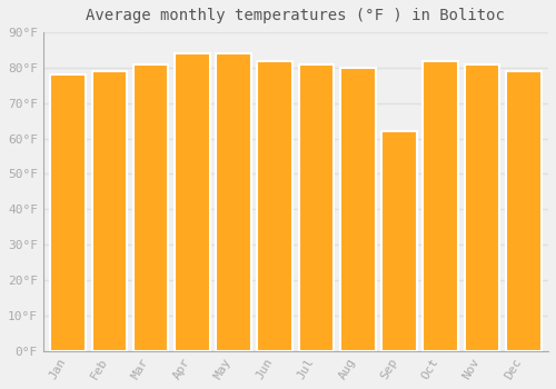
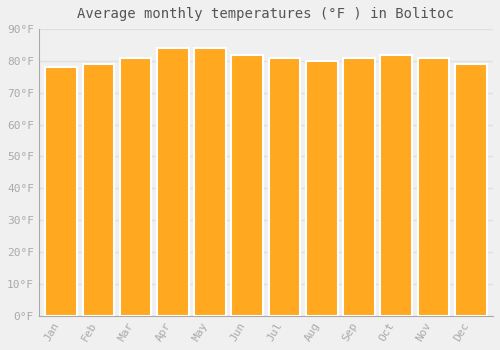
Sep: 62°F -> 81°F
